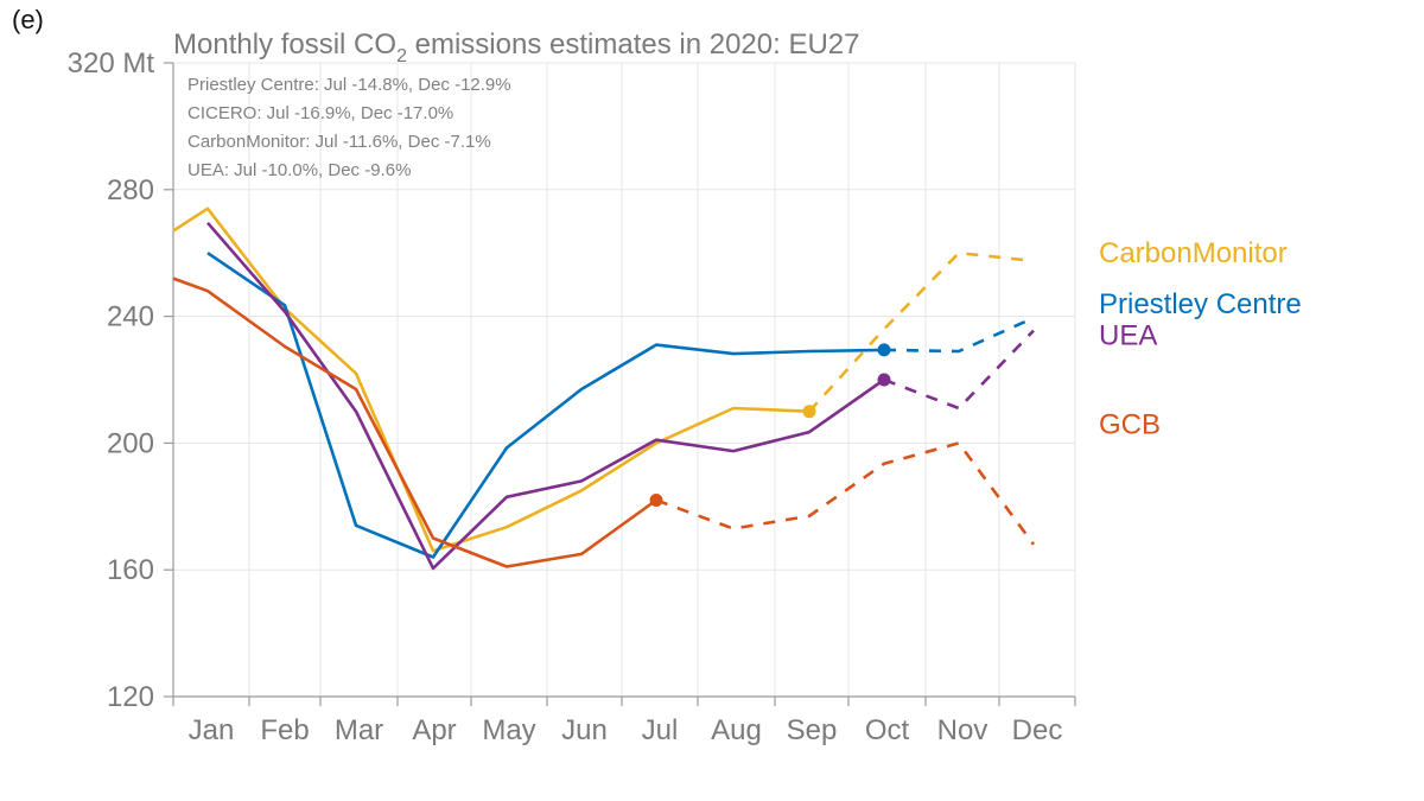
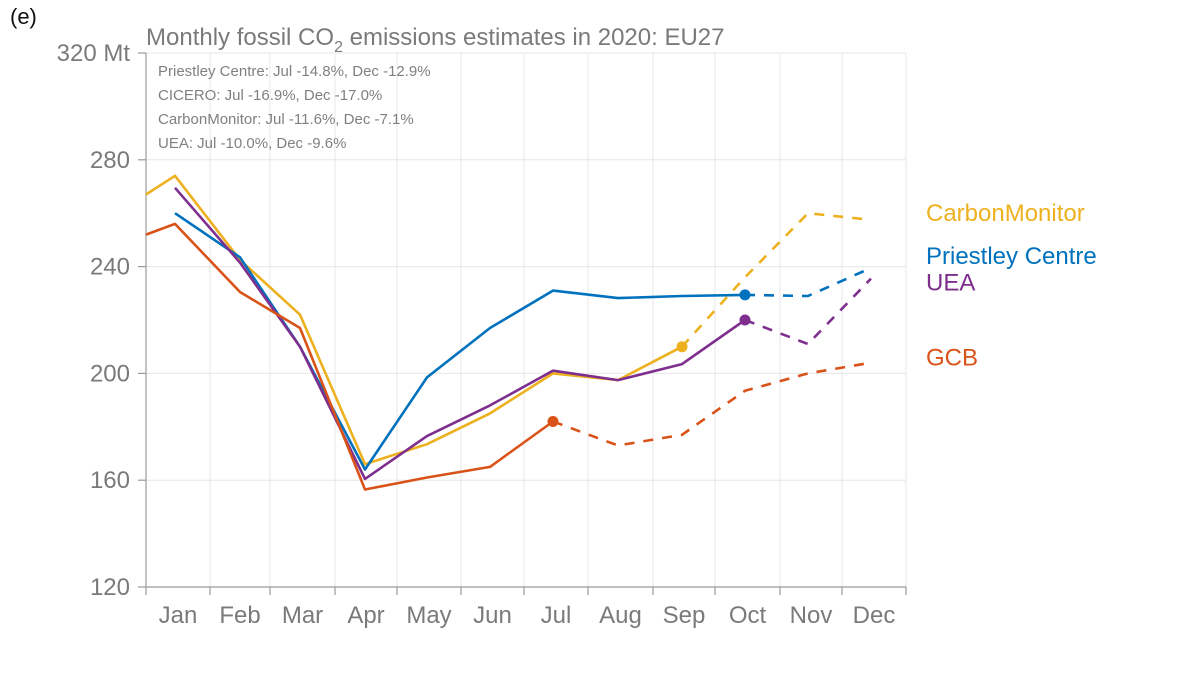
GCB/Jan: 248 -> 256
Priestley Centre/Mar: 174 -> 210
GCB/Apr: 170 -> 156
UEA/May: 183 -> 176
CarbonMonitor/Aug: 211 -> 198
GCB/Dec: 168 -> 204
